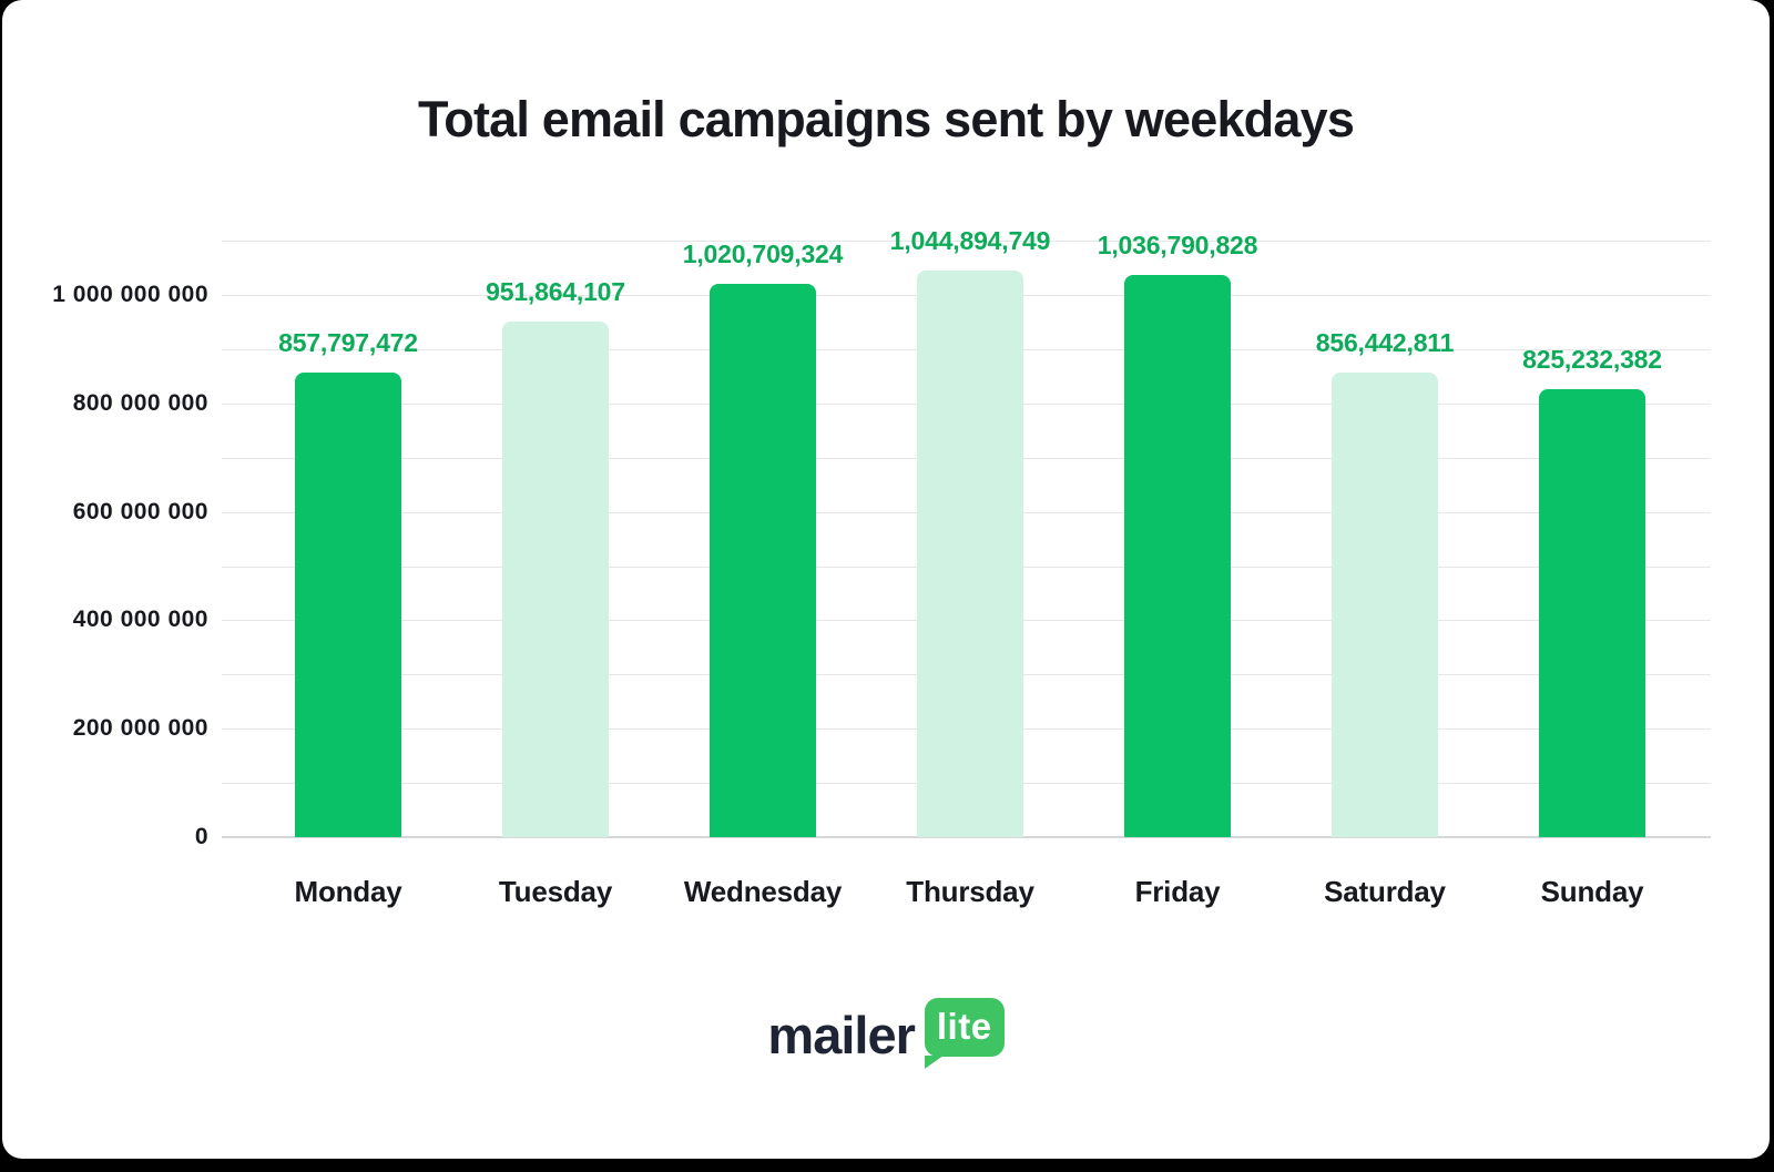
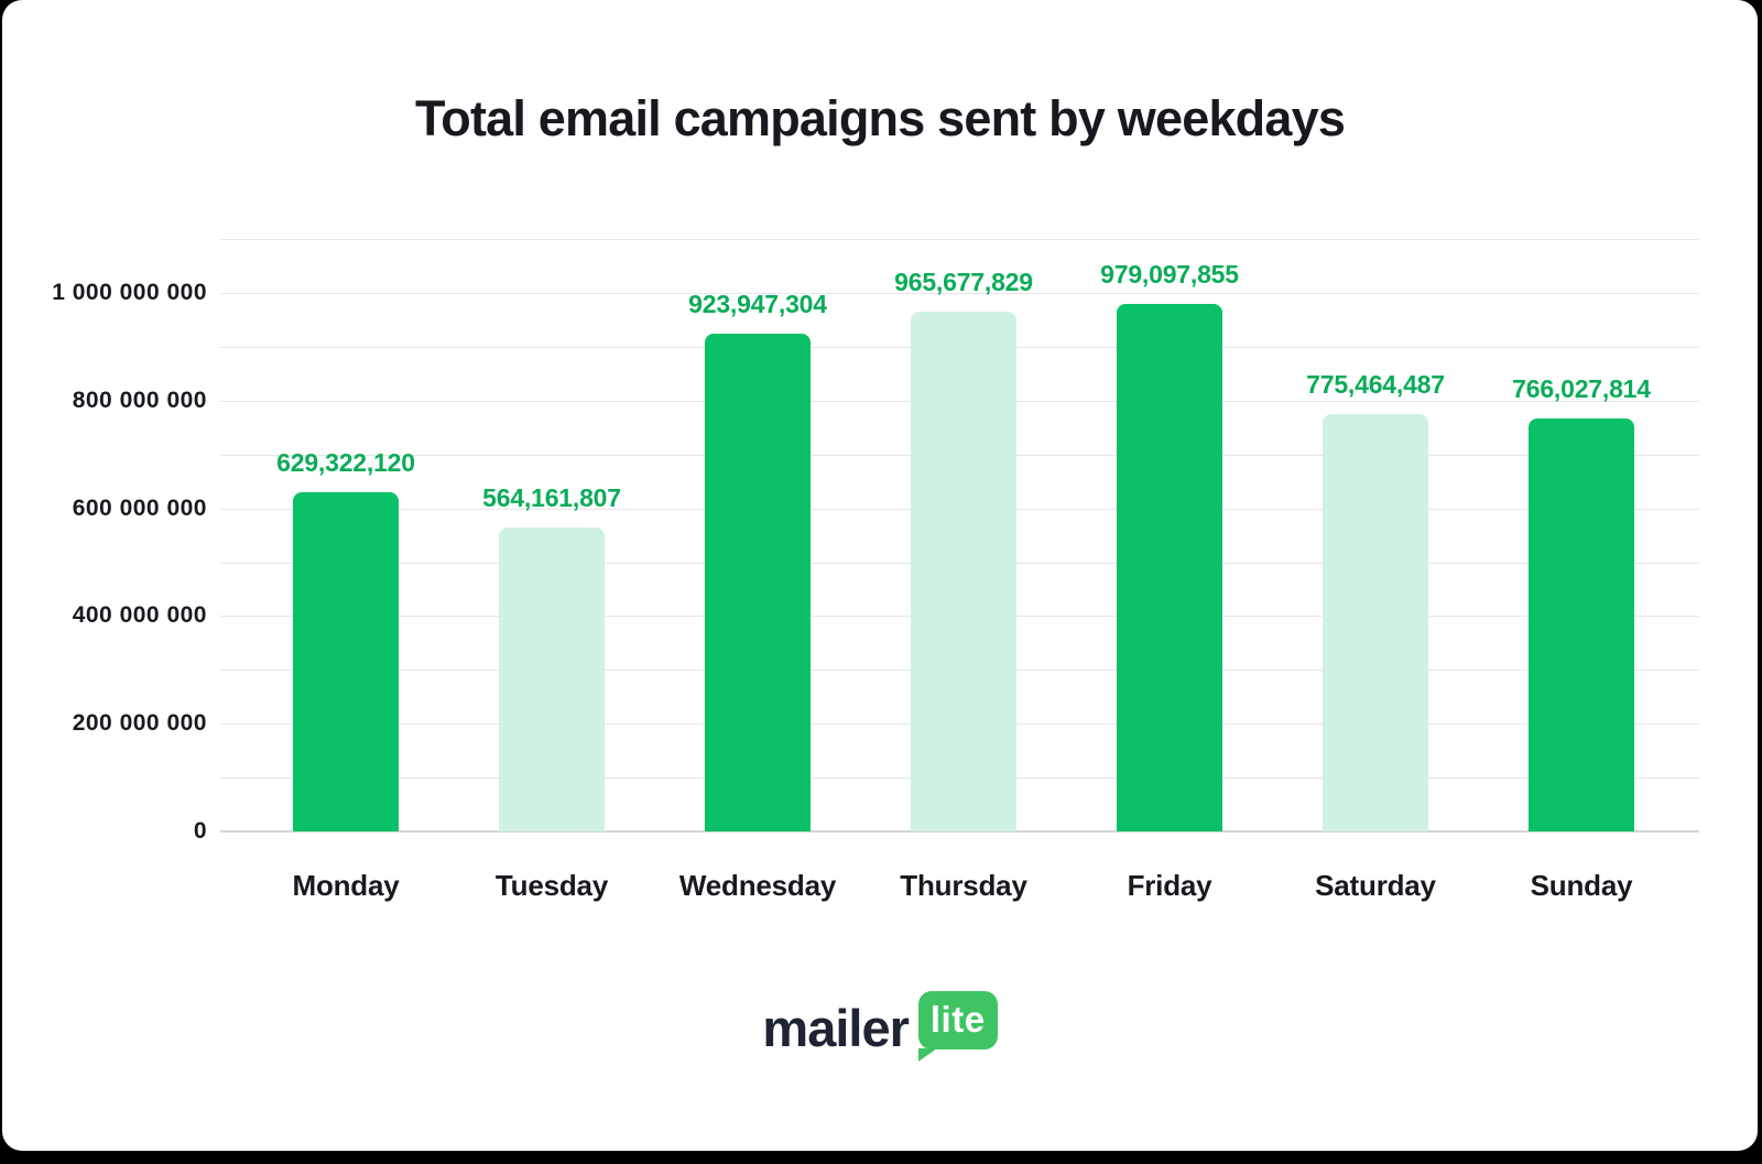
Monday: 857,797,472 -> 629,322,120
Tuesday: 951,864,107 -> 564,161,807
Wednesday: 1,020,709,324 -> 923,947,304
Thursday: 1,044,894,749 -> 965,677,829
Friday: 1,036,790,828 -> 979,097,855
Saturday: 856,442,811 -> 775,464,487
Sunday: 825,232,382 -> 766,027,814
